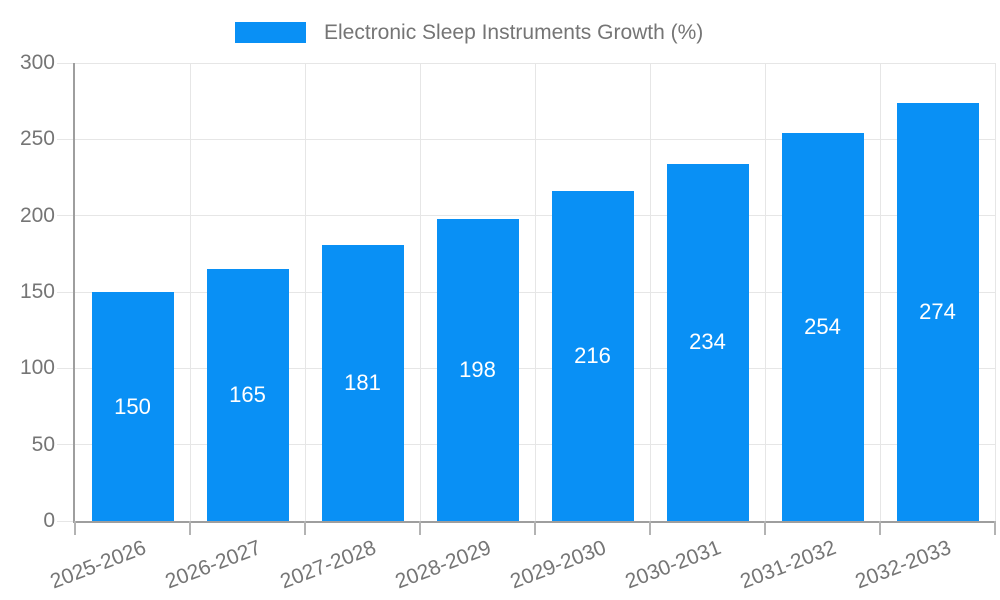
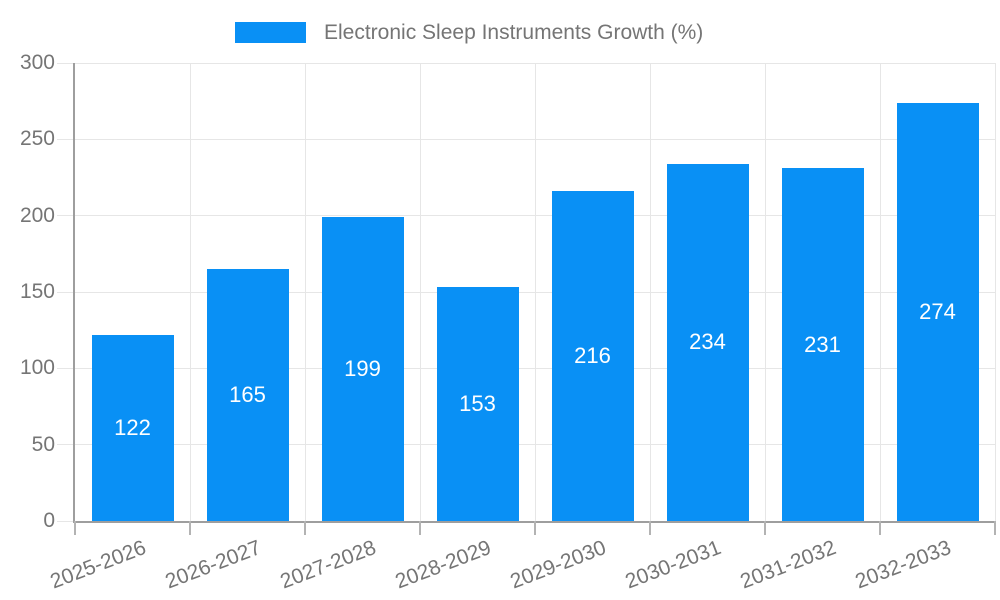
2025-2026: 150 -> 122
2027-2028: 181 -> 199
2028-2029: 198 -> 153
2031-2032: 254 -> 231
